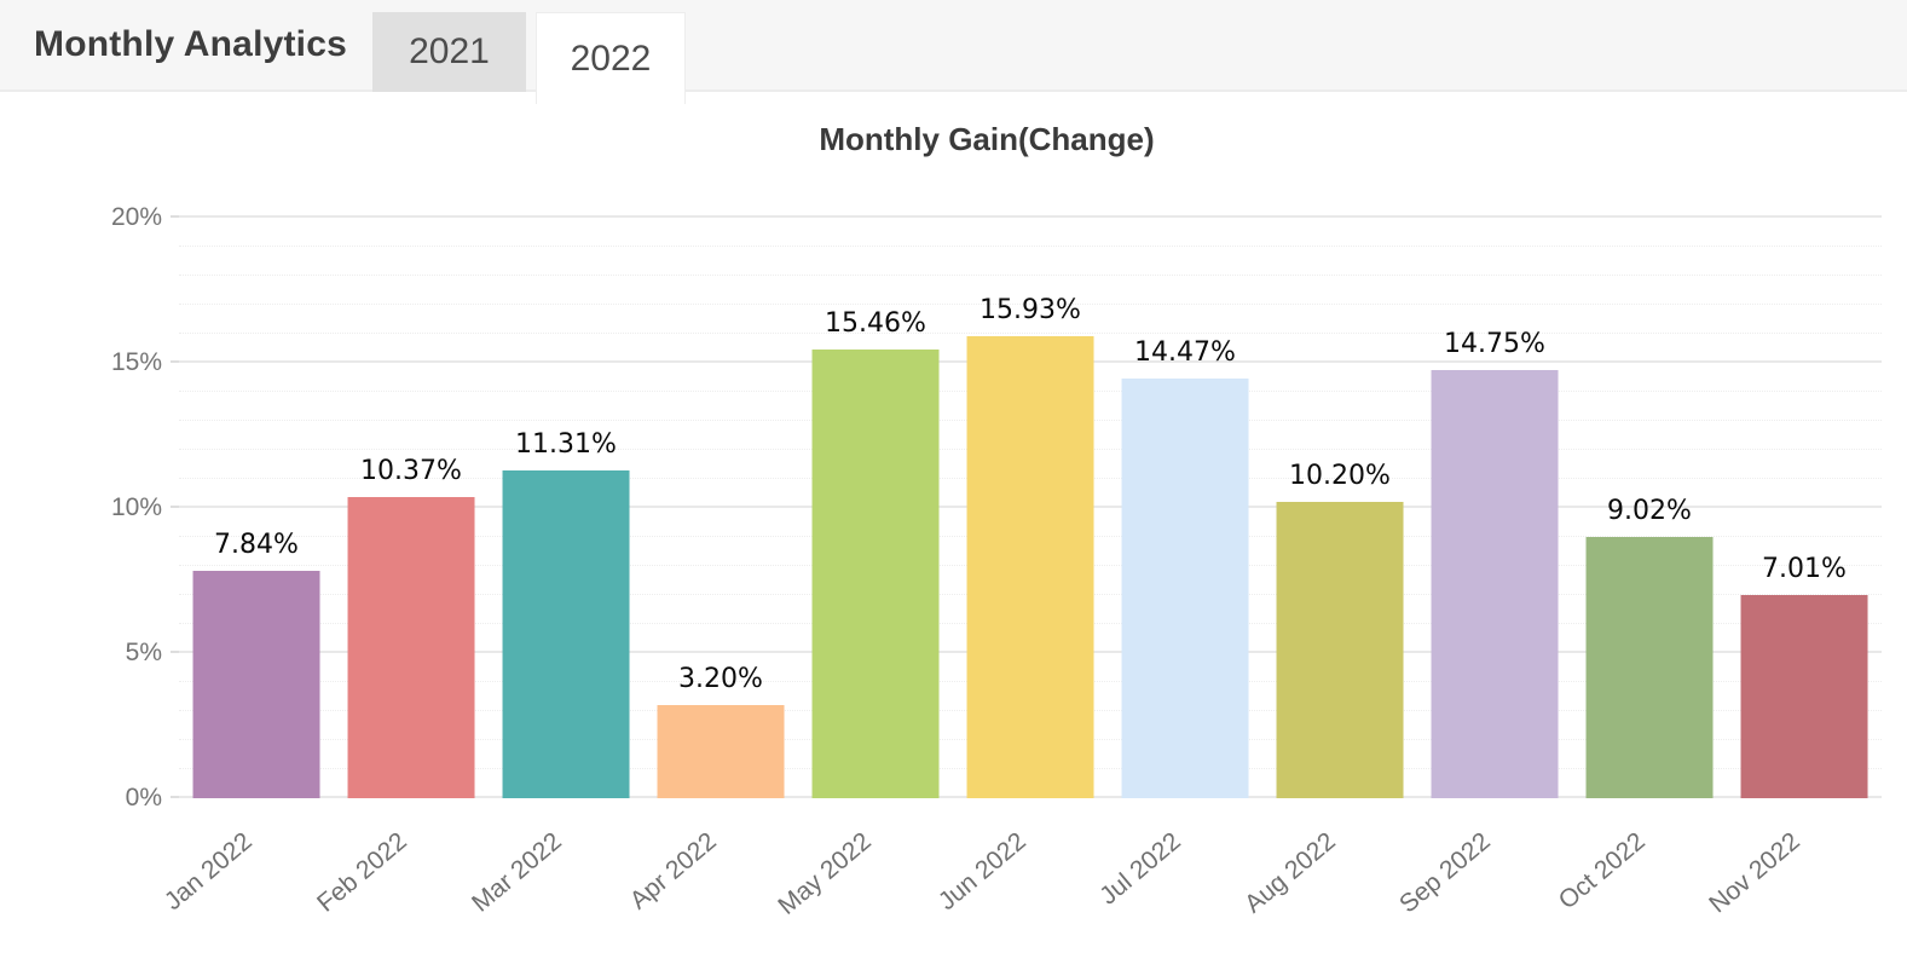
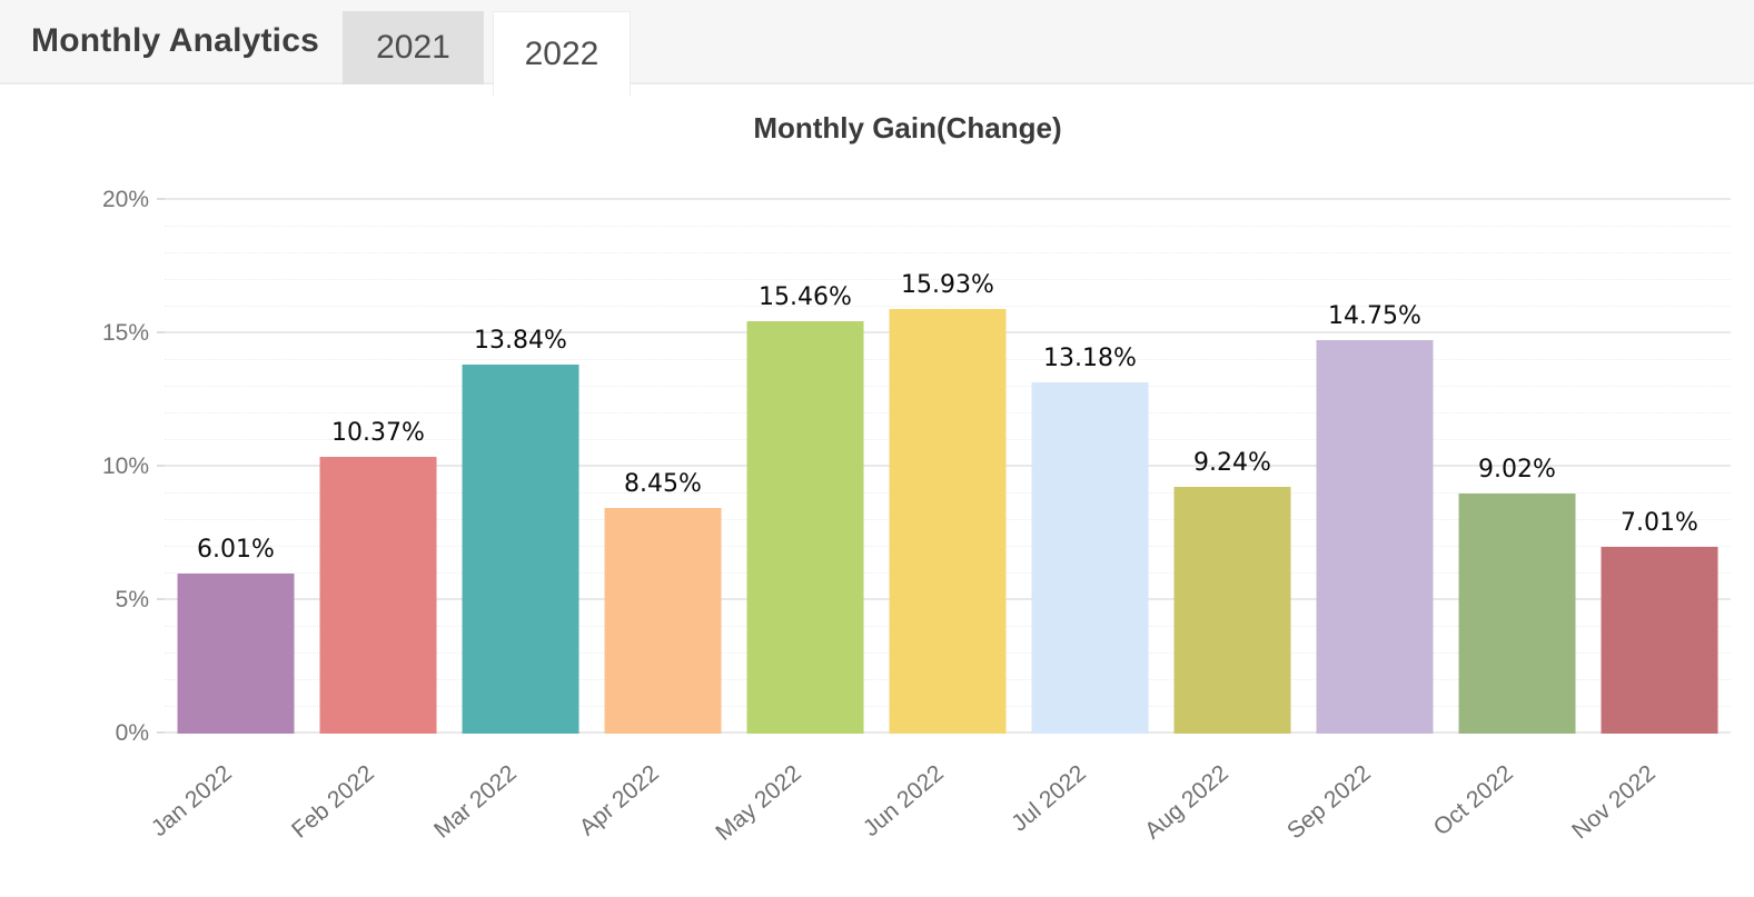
Jan 2022: 7.84% -> 6.01%
Mar 2022: 11.31% -> 13.84%
Apr 2022: 3.20% -> 8.45%
Jul 2022: 14.47% -> 13.18%
Aug 2022: 10.20% -> 9.24%
